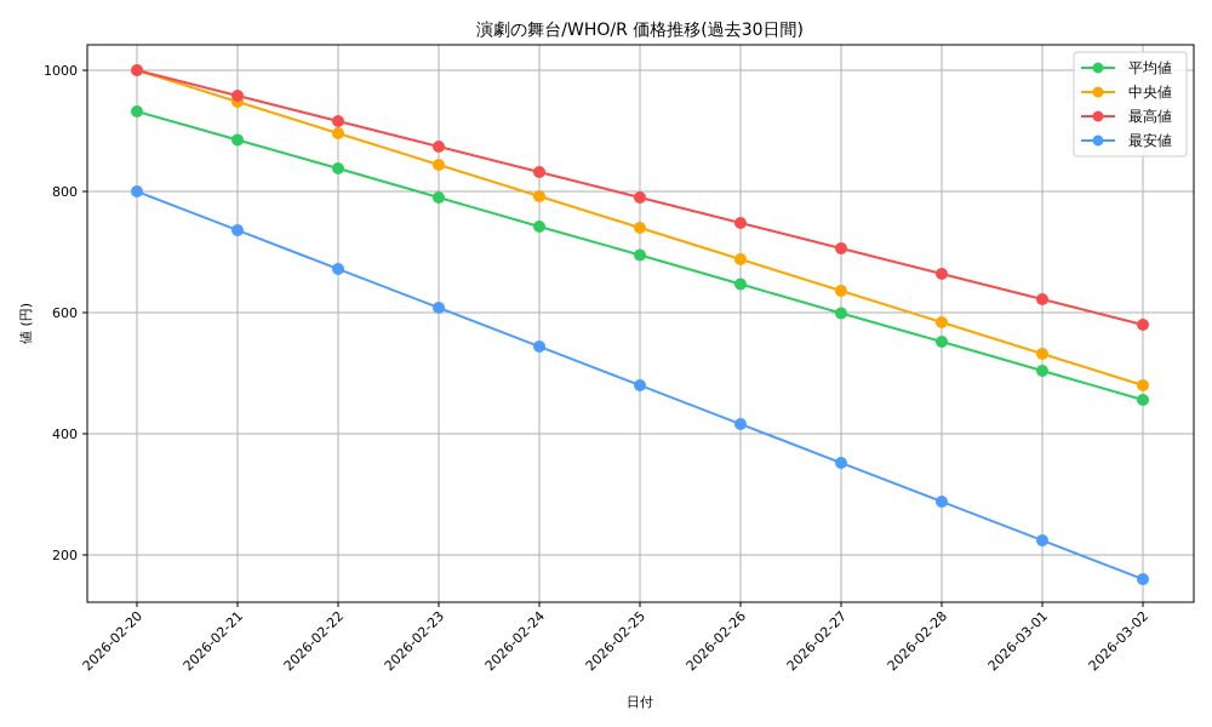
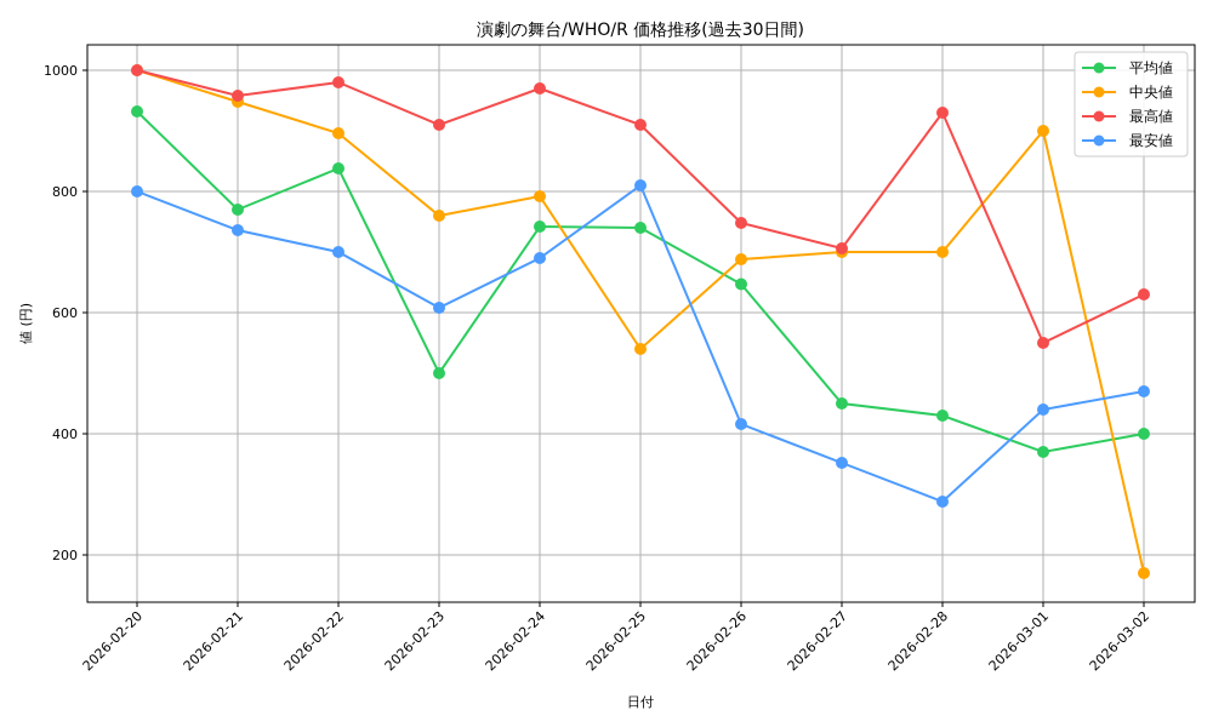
平均値/2026-02-21: 880 -> 770
最高値/2026-02-22: 920 -> 980
最安値/2026-02-22: 670 -> 700
平均値/2026-02-23: 790 -> 500
中央値/2026-02-23: 840 -> 760
最高値/2026-02-23: 870 -> 910
最高値/2026-02-24: 830 -> 970
最安値/2026-02-24: 540 -> 690
平均値/2026-02-25: 700 -> 740
中央値/2026-02-25: 740 -> 540
最高値/2026-02-25: 790 -> 910
最安値/2026-02-25: 480 -> 810
平均値/2026-02-27: 600 -> 450
中央値/2026-02-27: 640 -> 700
平均値/2026-02-28: 550 -> 430
中央値/2026-02-28: 580 -> 700
最高値/2026-02-28: 660 -> 930
平均値/2026-03-01: 500 -> 370
中央値/2026-03-01: 530 -> 900
最高値/2026-03-01: 620 -> 550
最安値/2026-03-01: 220 -> 440
平均値/2026-03-02: 460 -> 400
中央値/2026-03-02: 480 -> 170
最高値/2026-03-02: 580 -> 630
最安値/2026-03-02: 160 -> 470
